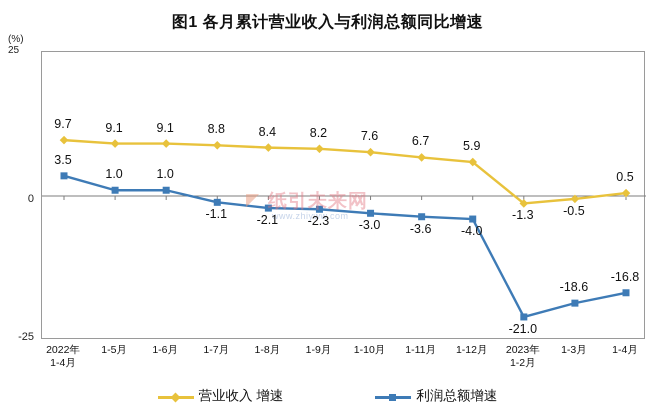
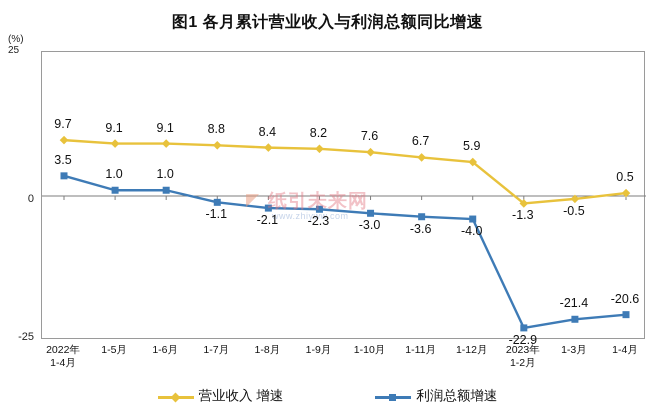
利润总额增速/2023年1-2月: -21.0 -> -22.9
利润总额增速/1-3月: -18.6 -> -21.4
利润总额增速/1-4月: -16.8 -> -20.6
